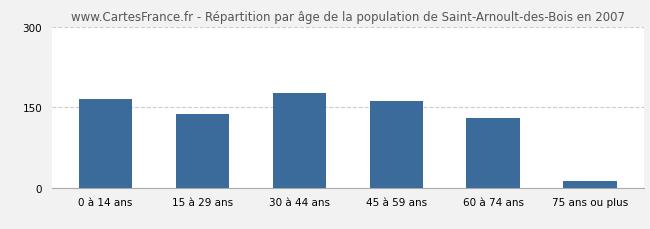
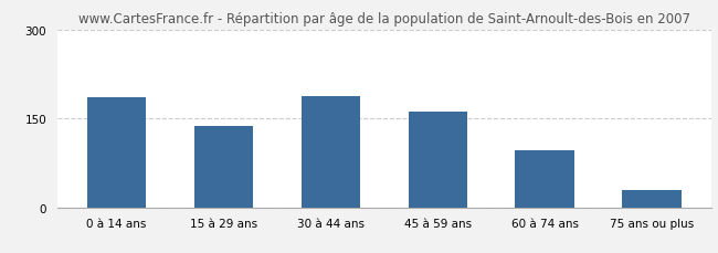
0 à 14 ans: 166 -> 186
30 à 44 ans: 176 -> 188
60 à 74 ans: 129 -> 96
75 ans ou plus: 13 -> 30
